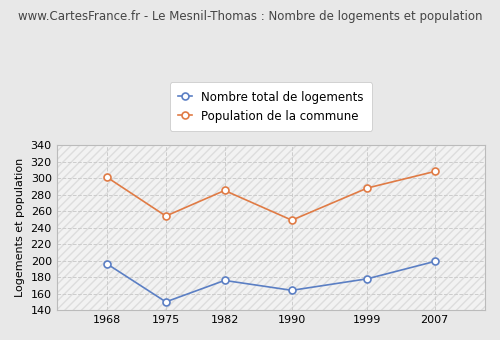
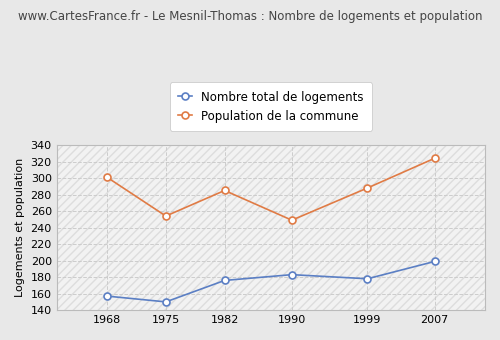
Nombre total de logements/1968: 196 -> 157
Nombre total de logements/1990: 164 -> 183
Population de la commune/2007: 308 -> 324
